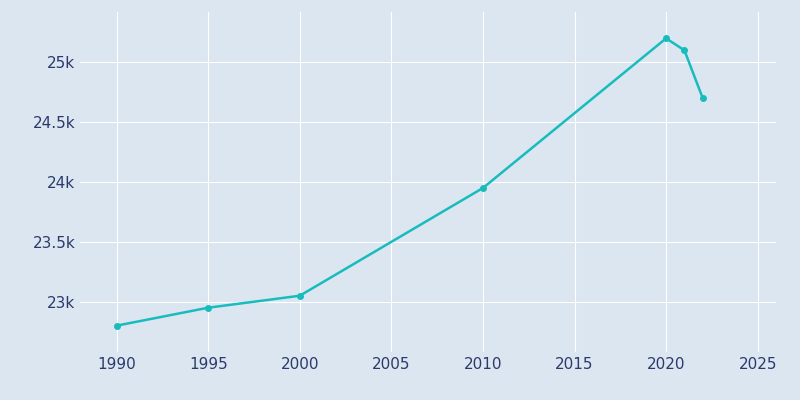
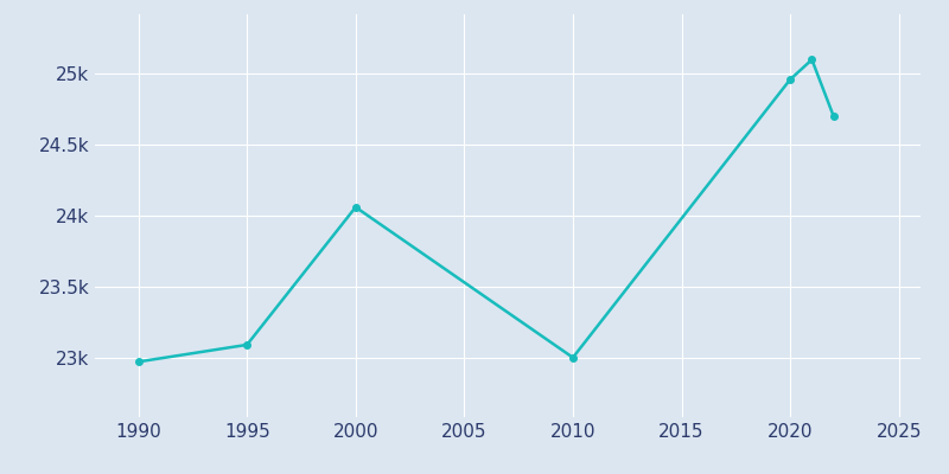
1990: 22.80k -> 22.97k
1995: 22.95k -> 23.09k
2000: 23.05k -> 24.06k
2010: 23.95k -> 23.00k
2020: 25.20k -> 24.96k
